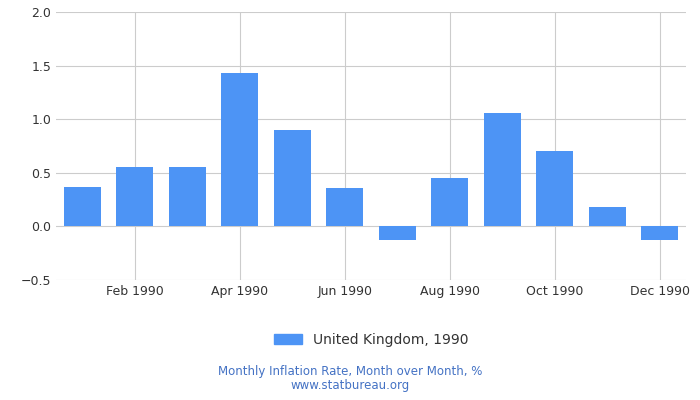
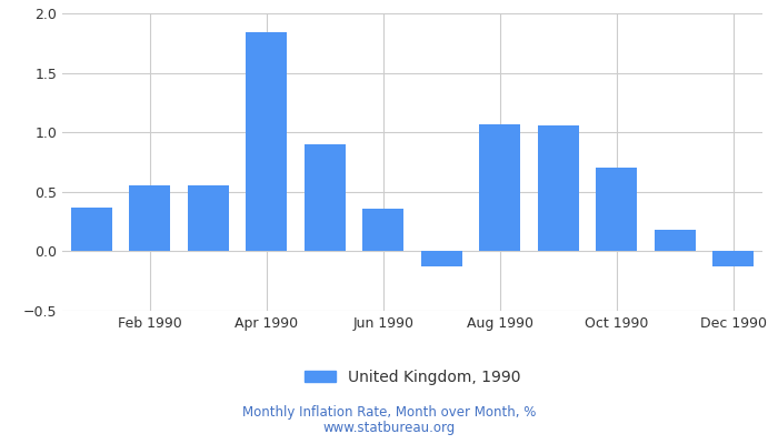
Apr 1990: 1.43 -> 1.84
Aug 1990: 0.45 -> 1.07
